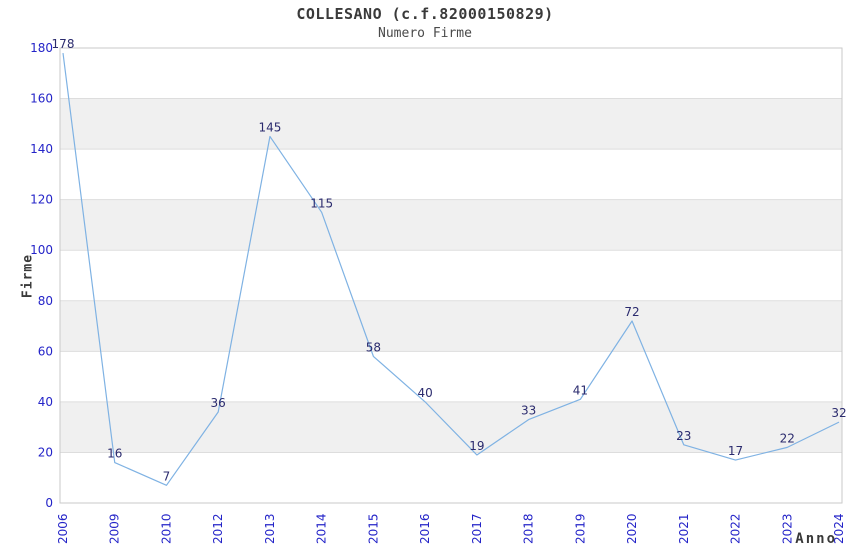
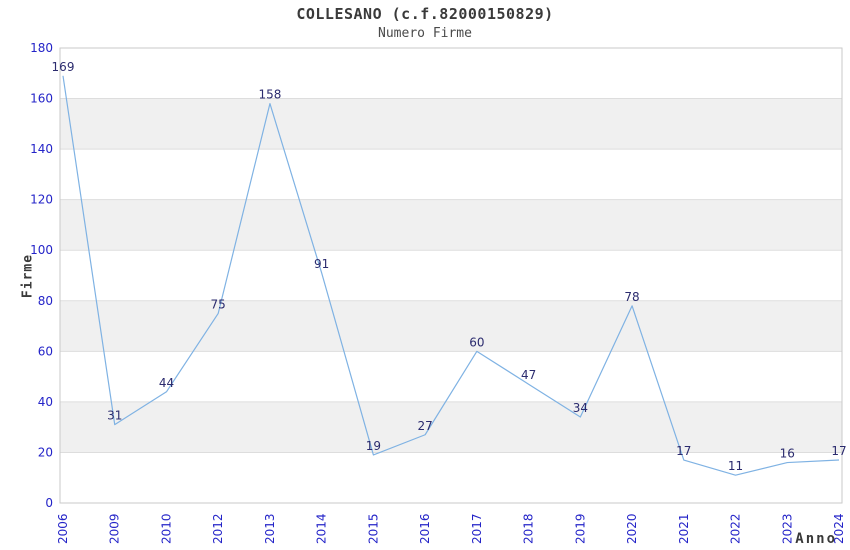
2006: 178 -> 169
2009: 16 -> 31
2010: 7 -> 44
2012: 36 -> 75
2013: 145 -> 158
2014: 115 -> 91
2015: 58 -> 19
2016: 40 -> 27
2017: 19 -> 60
2018: 33 -> 47
2019: 41 -> 34
2020: 72 -> 78
2021: 23 -> 17
2022: 17 -> 11
2023: 22 -> 16
2024: 32 -> 17
